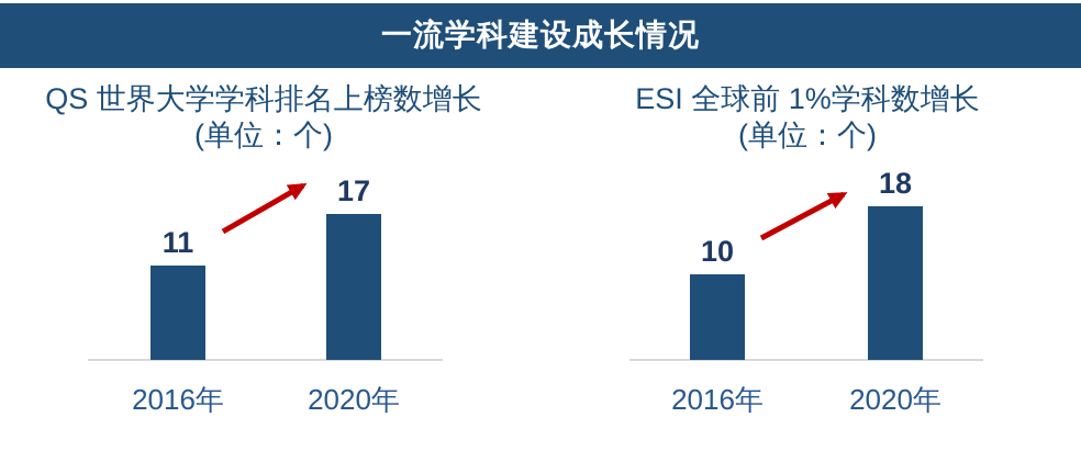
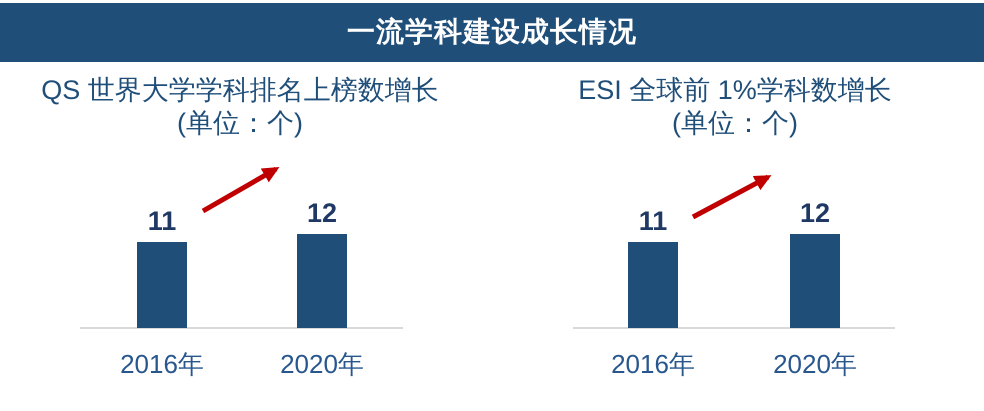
QS 世界大学学科排名上榜数增长/2020年: 17 -> 12
ESI 全球前 1%学科数增长/2016年: 10 -> 11
ESI 全球前 1%学科数增长/2020年: 18 -> 12
